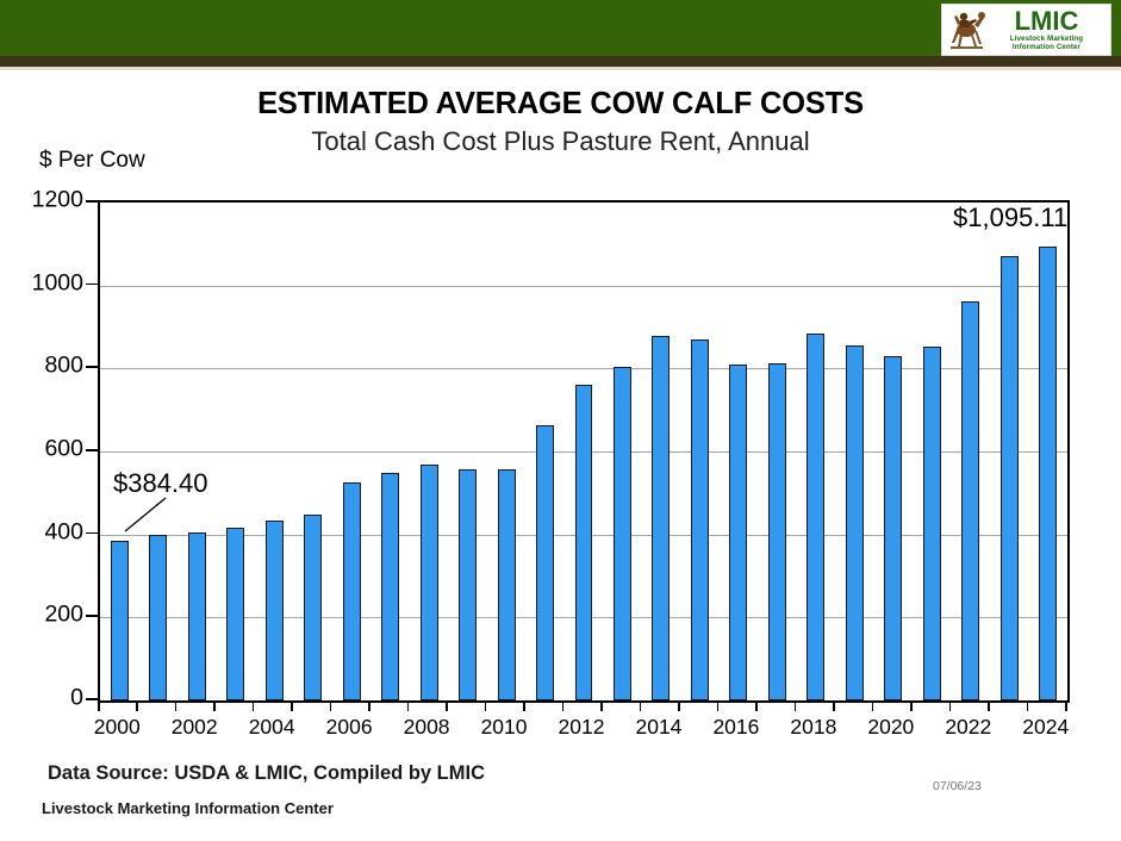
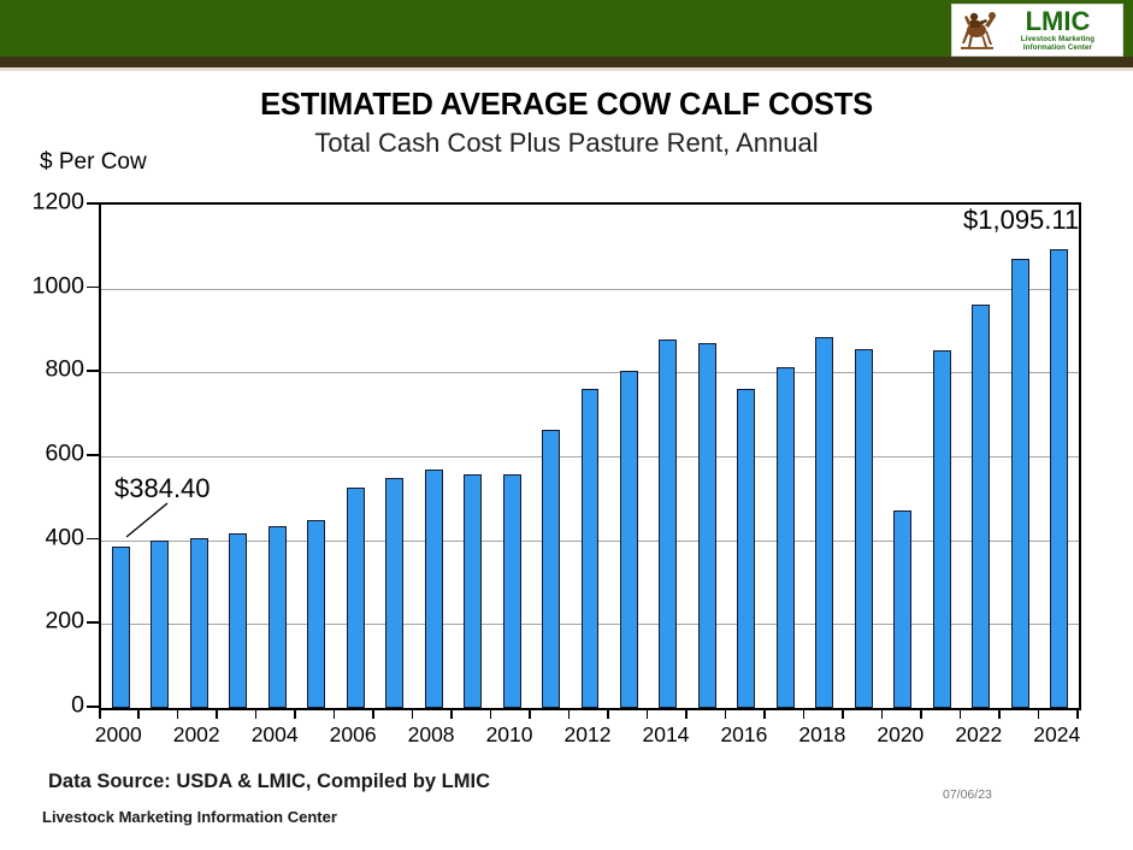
2016: 810 -> 760
2020: 830 -> 470
